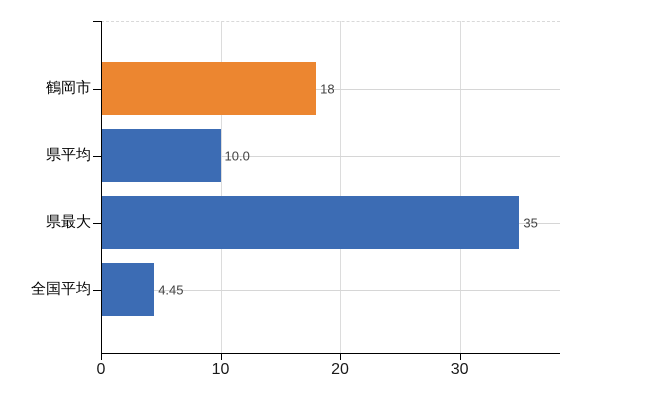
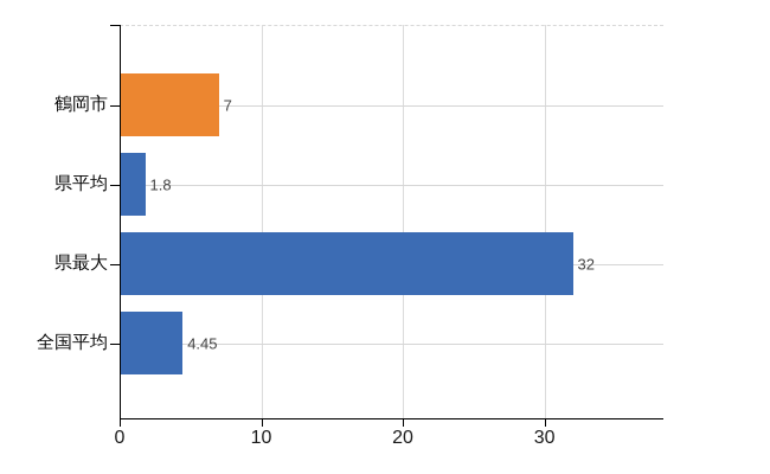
鶴岡市: 18 -> 7
県平均: 10.0 -> 1.8
県最大: 35 -> 32
